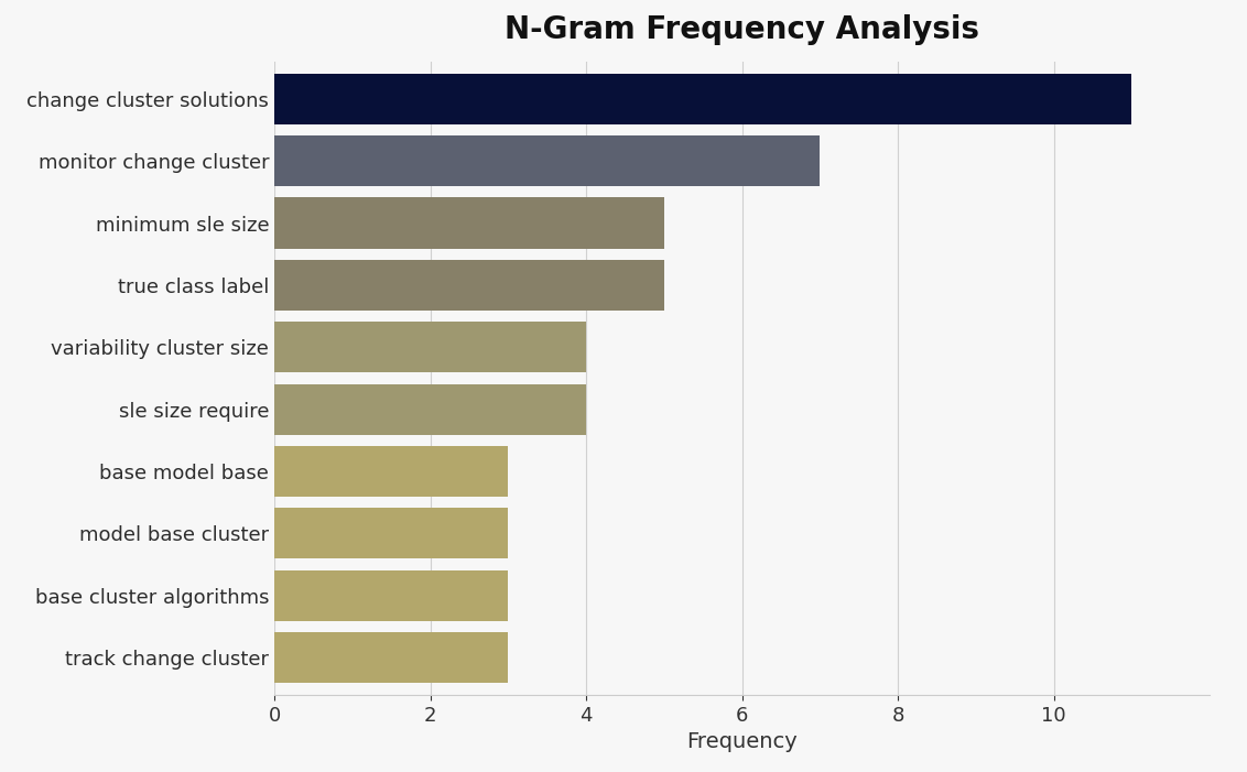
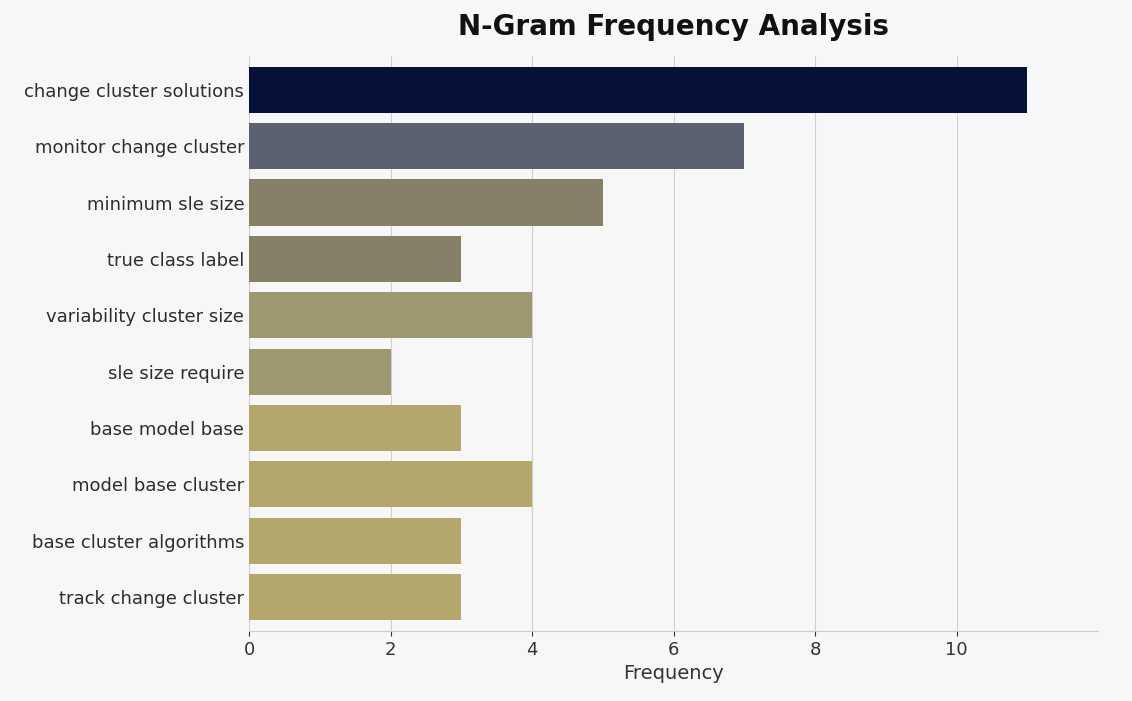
true class label: 5 -> 3
sle size require: 4 -> 2
model base cluster: 3 -> 4
